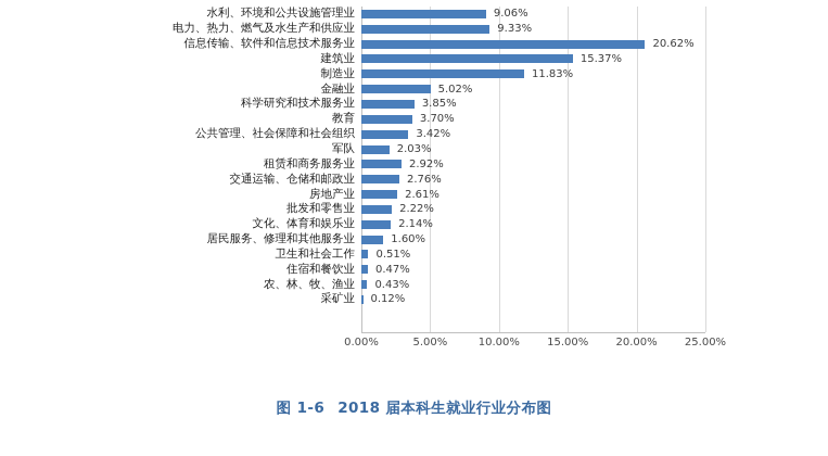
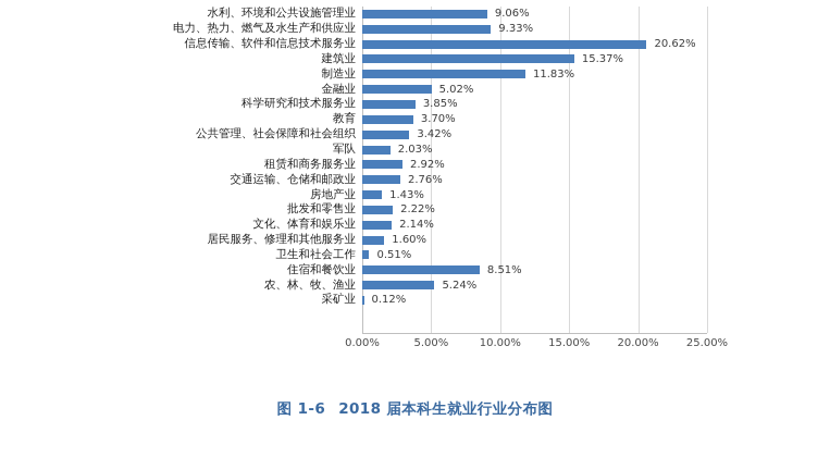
房地产业: 2.61% -> 1.43%
住宿和餐饮业: 0.47% -> 8.51%
农、林、牧、渔业: 0.43% -> 5.24%
